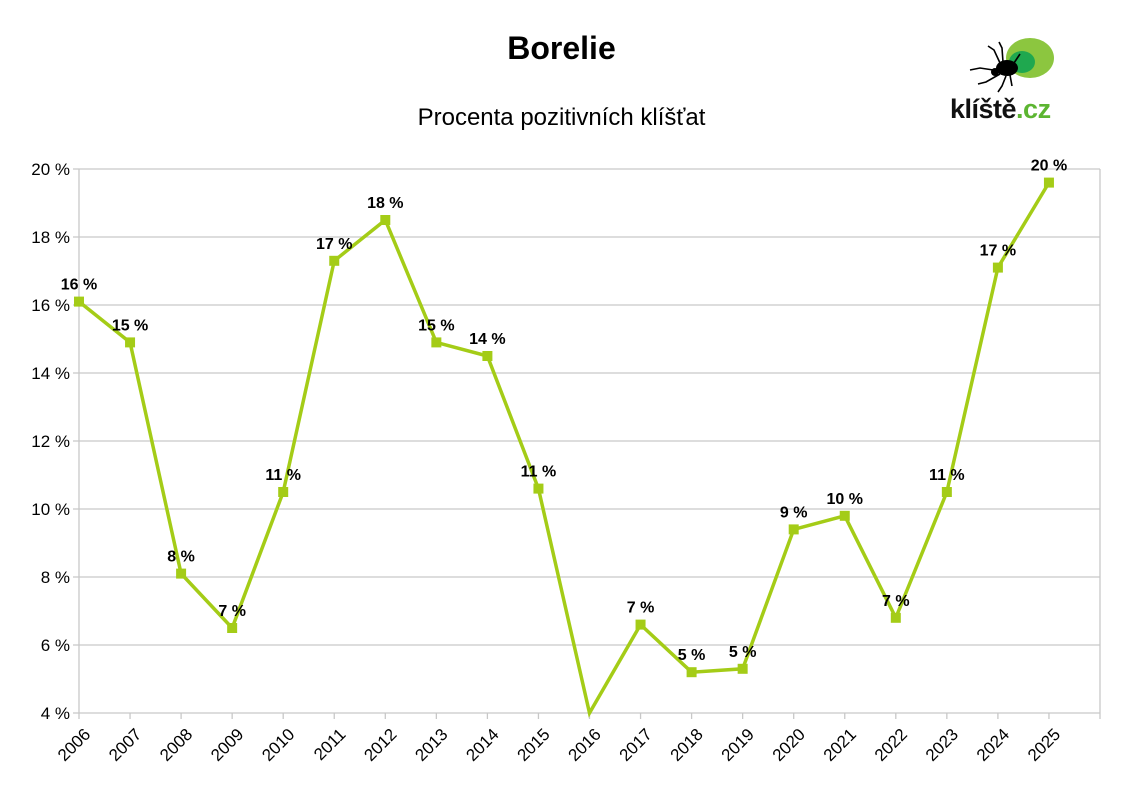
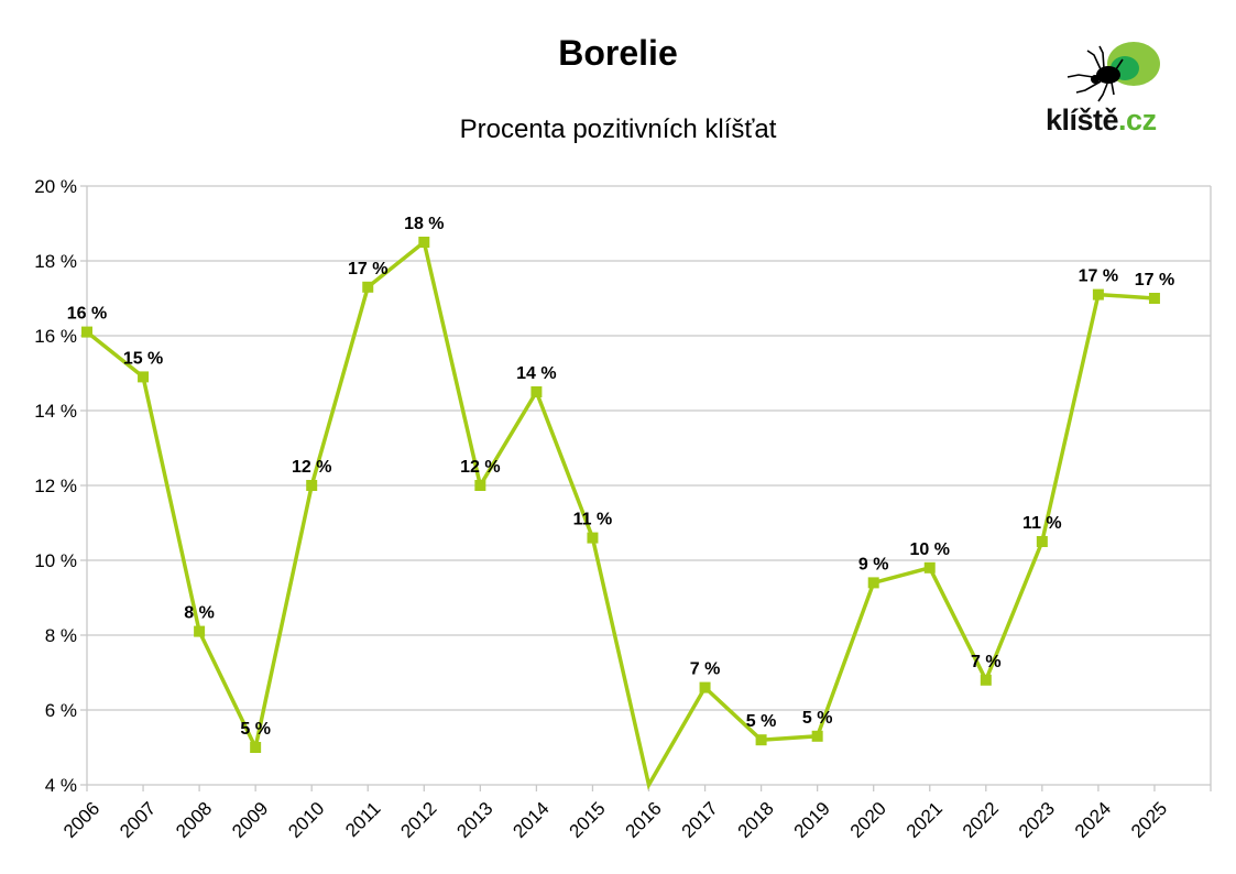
2009: 7 -> 5
2010: 11 -> 12
2013: 15 -> 12
2025: 20 -> 17
